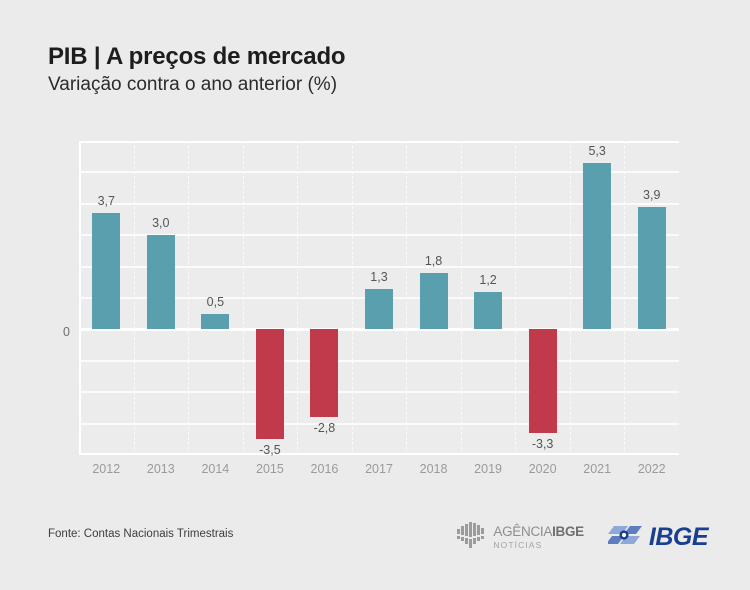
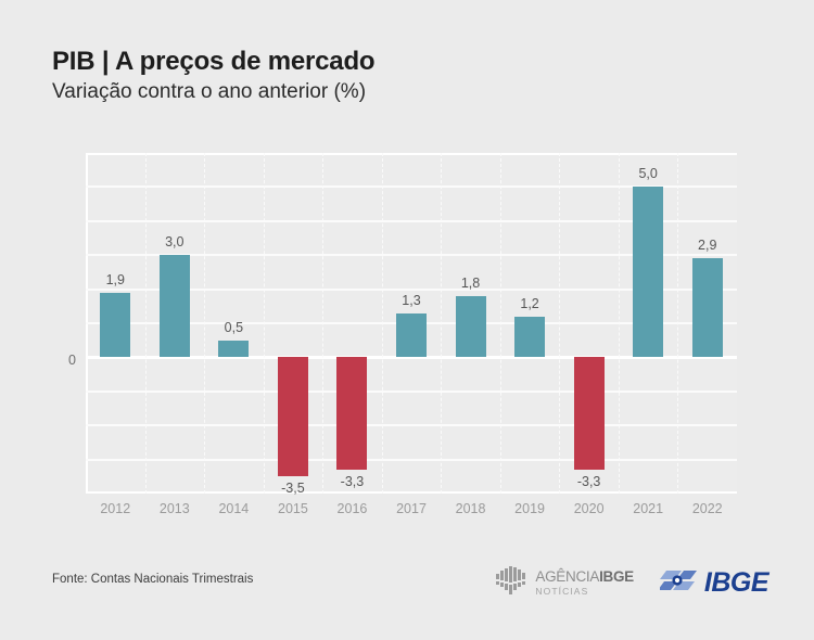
2012: 3,7 -> 1,9
2016: -2,8 -> -3,3
2021: 5,3 -> 5,0
2022: 3,9 -> 2,9
